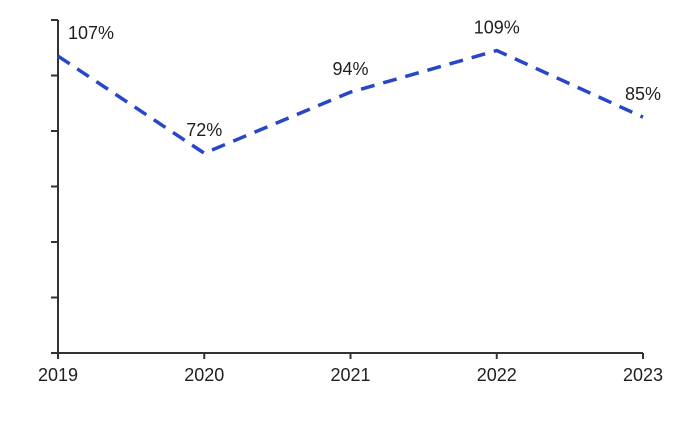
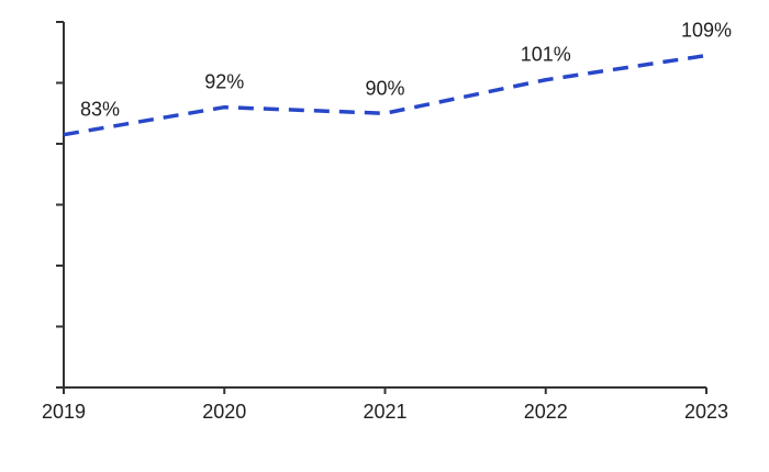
2019: 107% -> 83%
2020: 72% -> 92%
2021: 94% -> 90%
2022: 109% -> 101%
2023: 85% -> 109%
